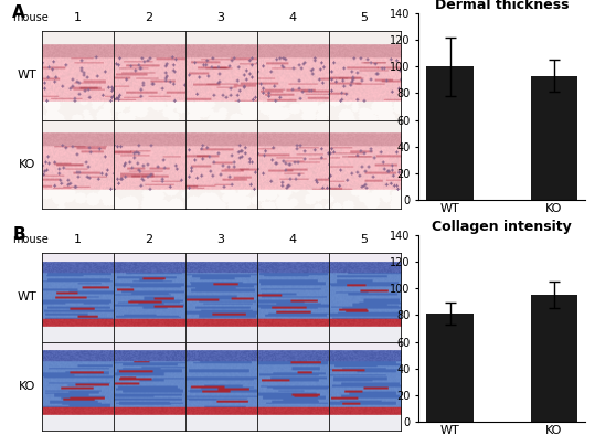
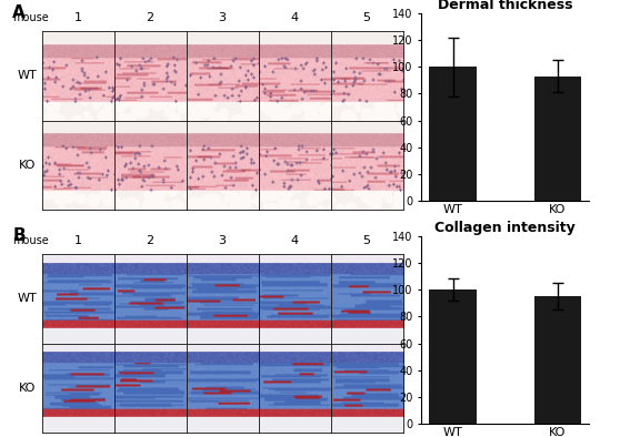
Collagen intensity/WT: 81 -> 100
